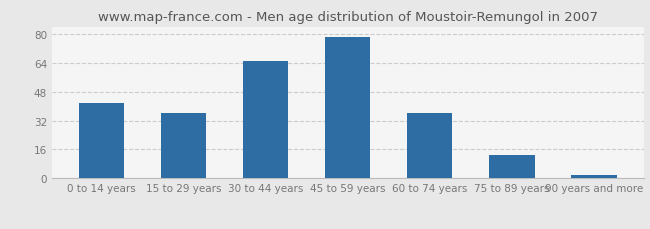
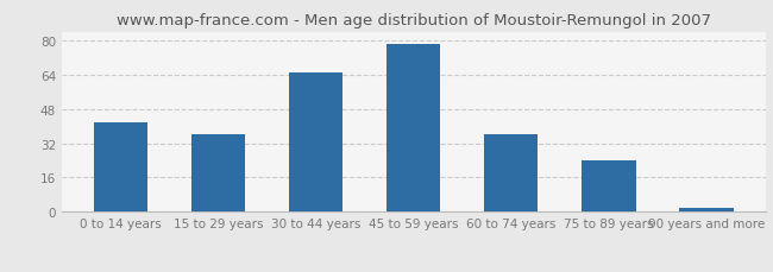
75 to 89 years: 13 -> 24
